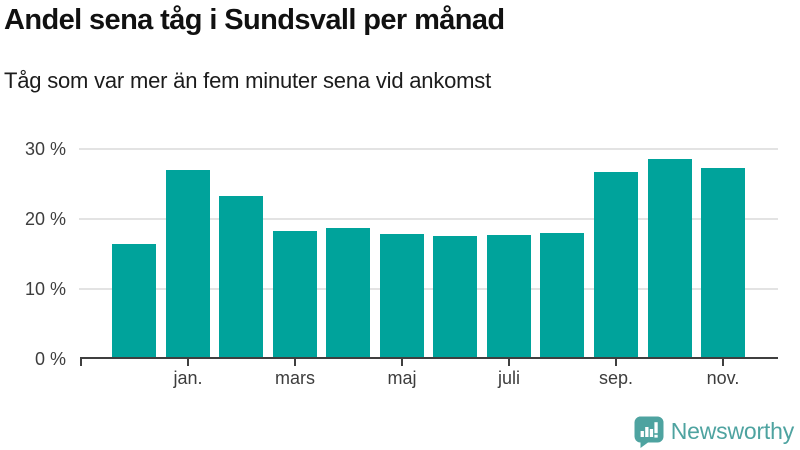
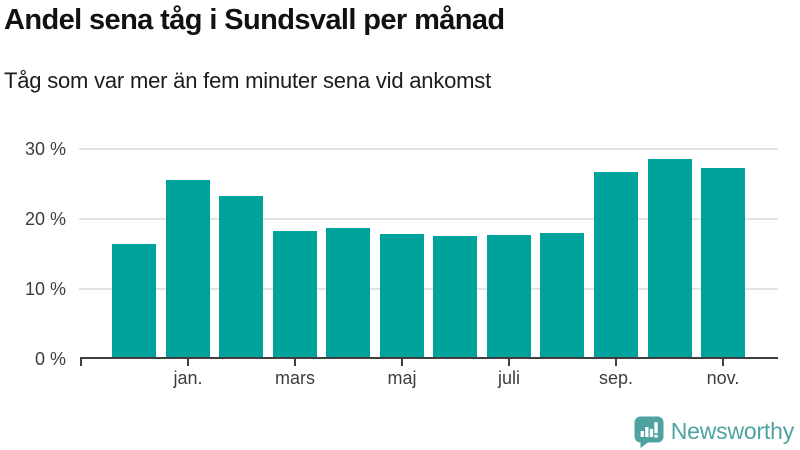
jan.: 27% -> 26%
